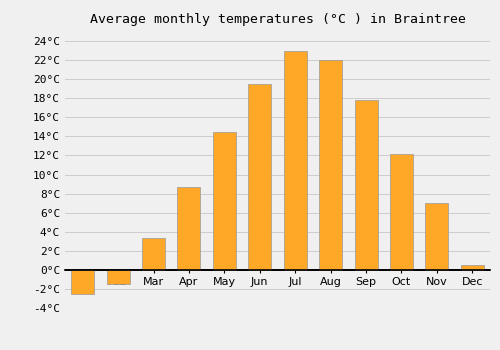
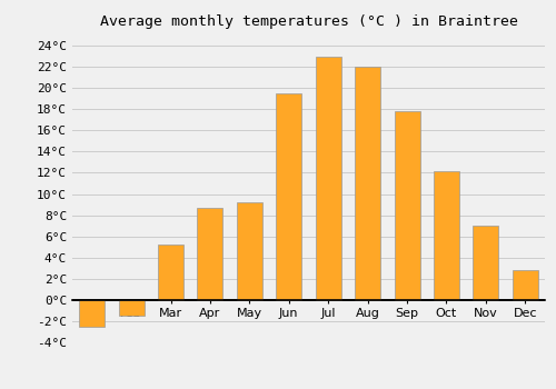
Mar: 3.3°C -> 5.2°C
May: 14.5°C -> 9.2°C
Dec: 0.5°C -> 2.8°C
